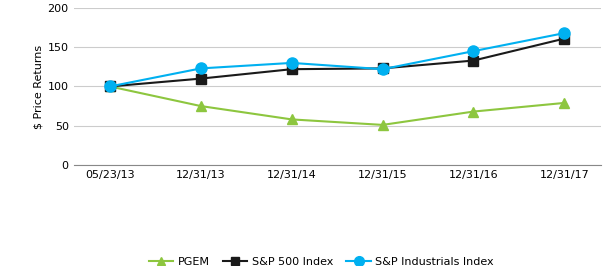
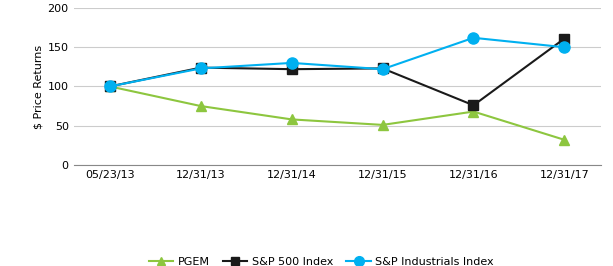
S&P 500 Index/12/31/13: 110 -> 124
S&P 500 Index/12/31/16: 133 -> 76
S&P Industrials Index/12/31/16: 145 -> 162
PGEM/12/31/17: 79 -> 32
S&P Industrials Index/12/31/17: 168 -> 150
